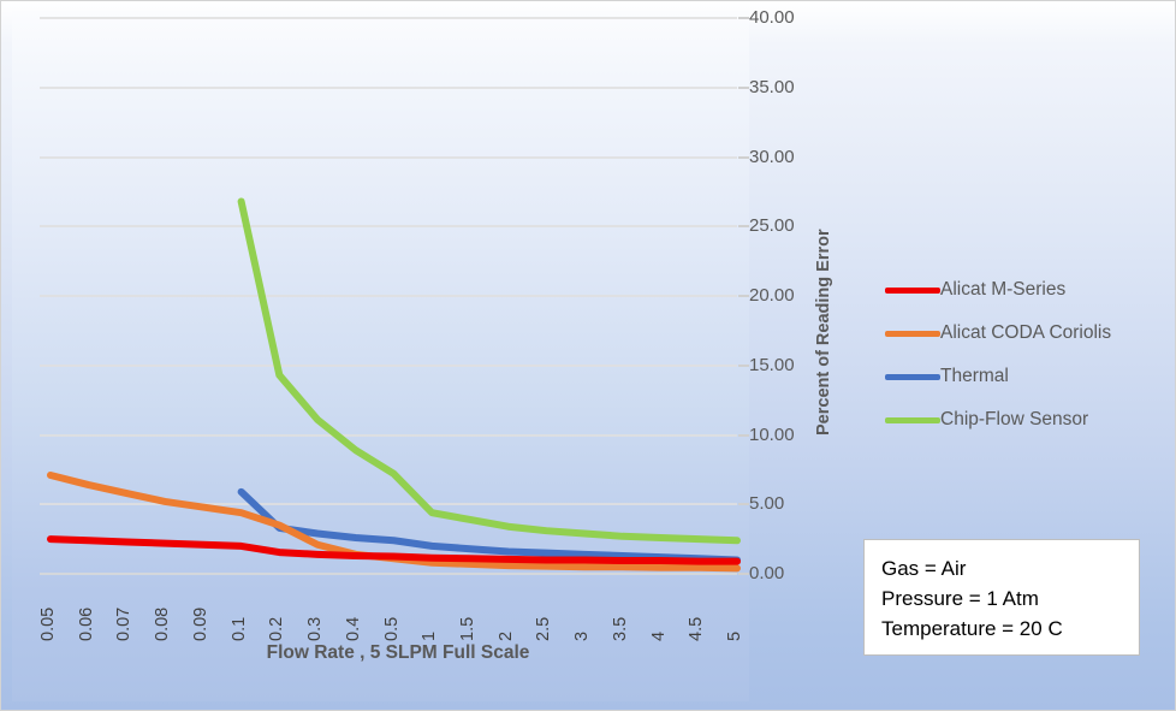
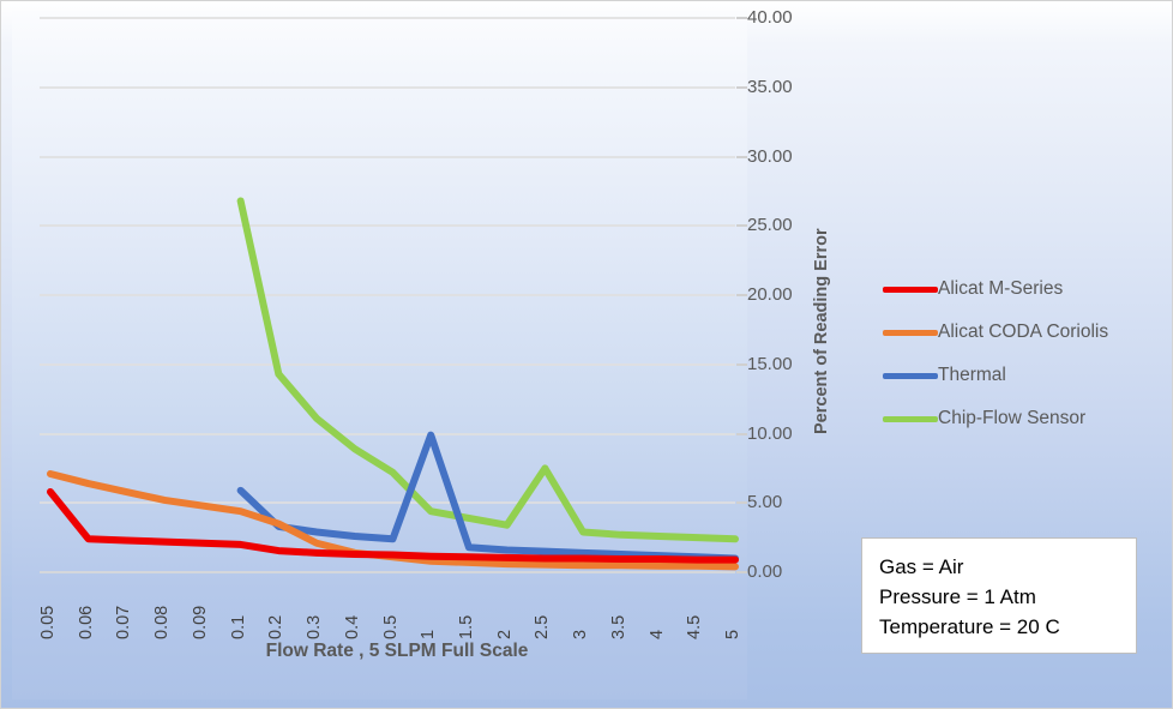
Alicat M-Series/0.05: 2.5 -> 5.8
Thermal/1: 2.0 -> 9.9
Chip-Flow Sensor/2.5: 3.1 -> 7.5
